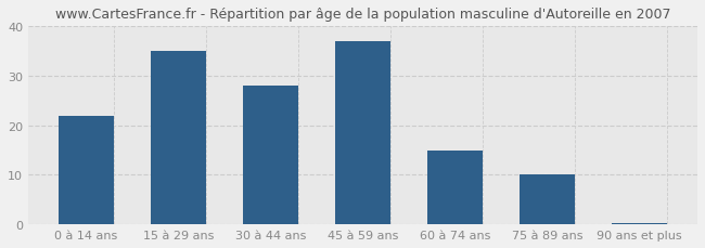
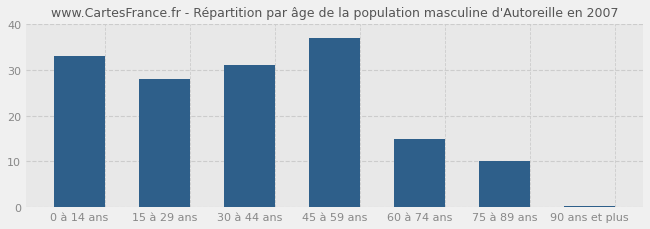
0 à 14 ans: 22.0 -> 33.0
15 à 29 ans: 35.0 -> 28.0
30 à 44 ans: 28.0 -> 31.0
